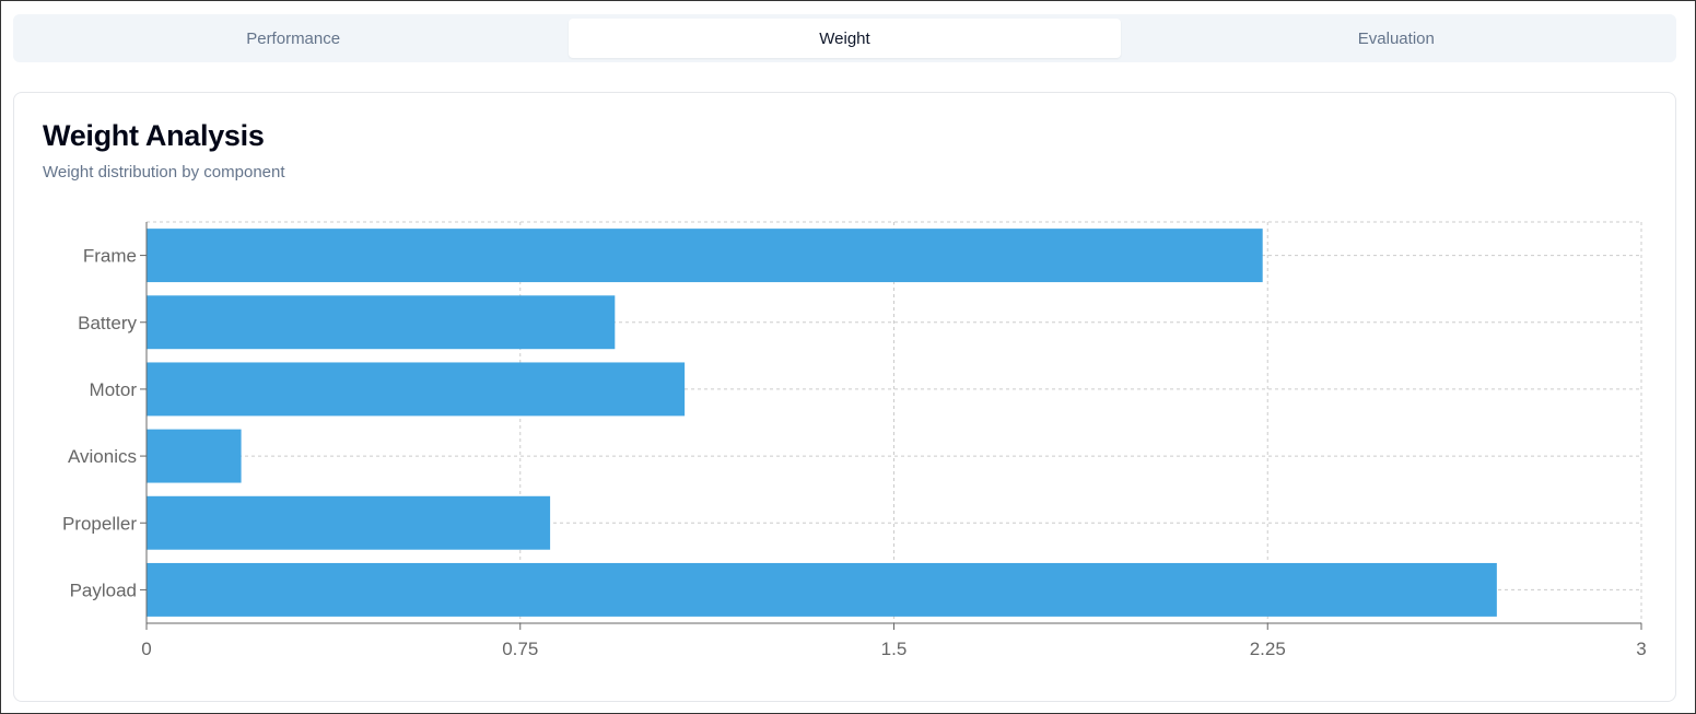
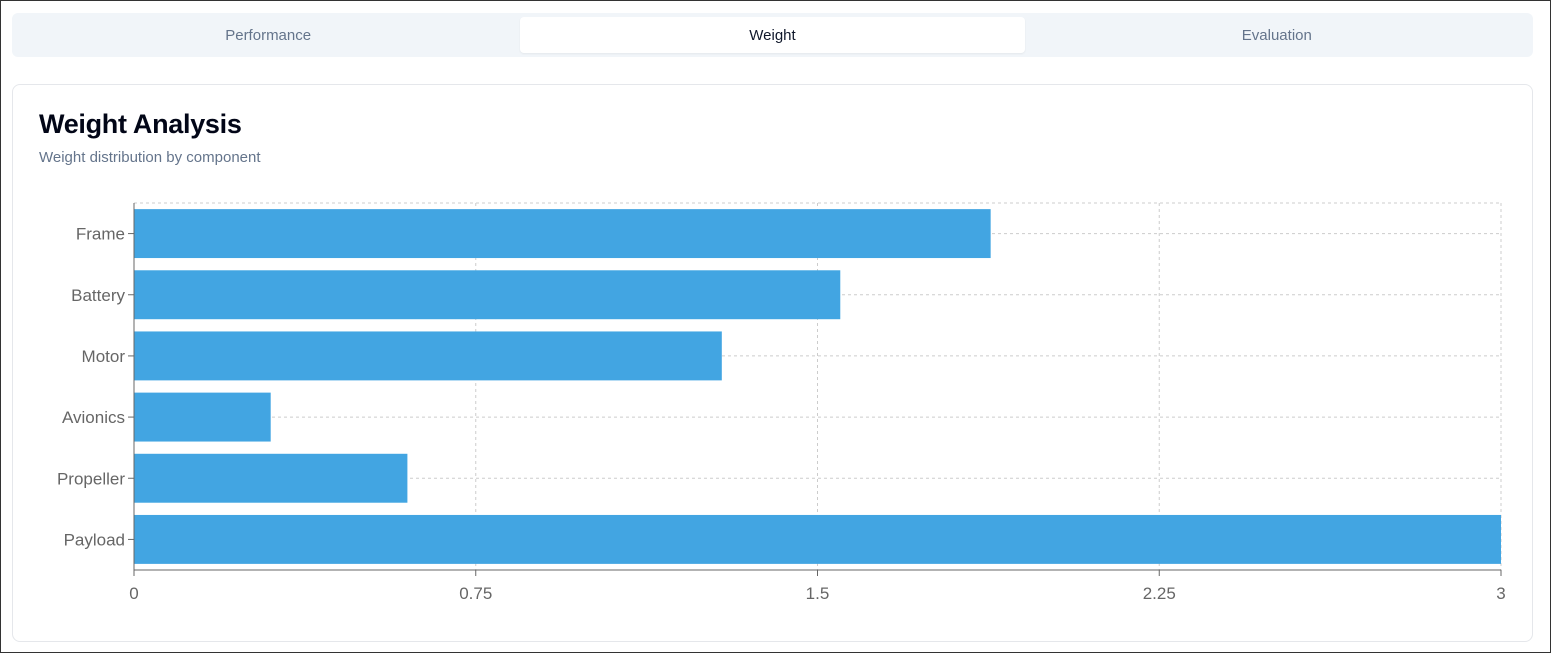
Frame: 2.24 -> 1.88
Battery: 0.94 -> 1.55
Motor: 1.08 -> 1.29
Avionics: 0.19 -> 0.30
Propeller: 0.81 -> 0.60
Payload: 2.71 -> 3.00
